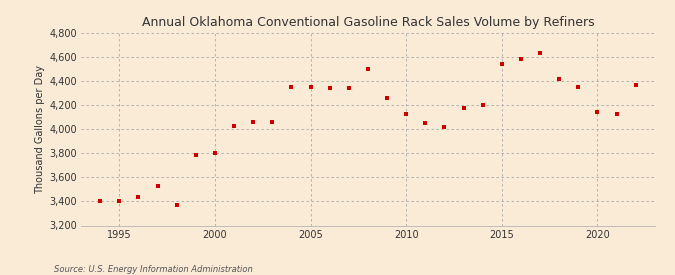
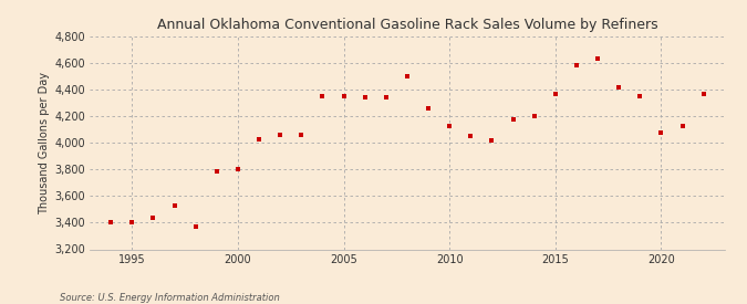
2015: 4,540 -> 4,370
2020: 4,140 -> 4,080
